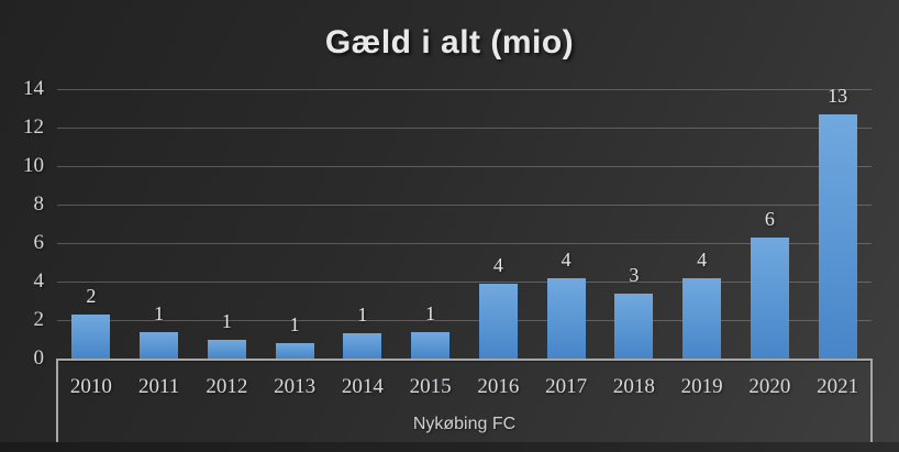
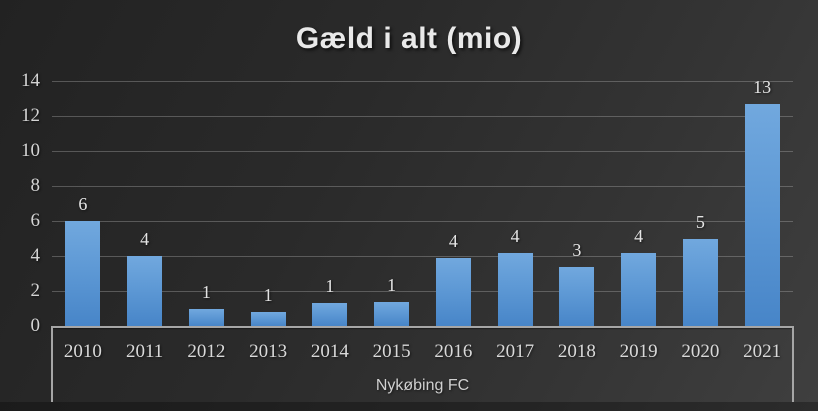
2010: 2 -> 6
2011: 1 -> 4
2020: 6 -> 5
